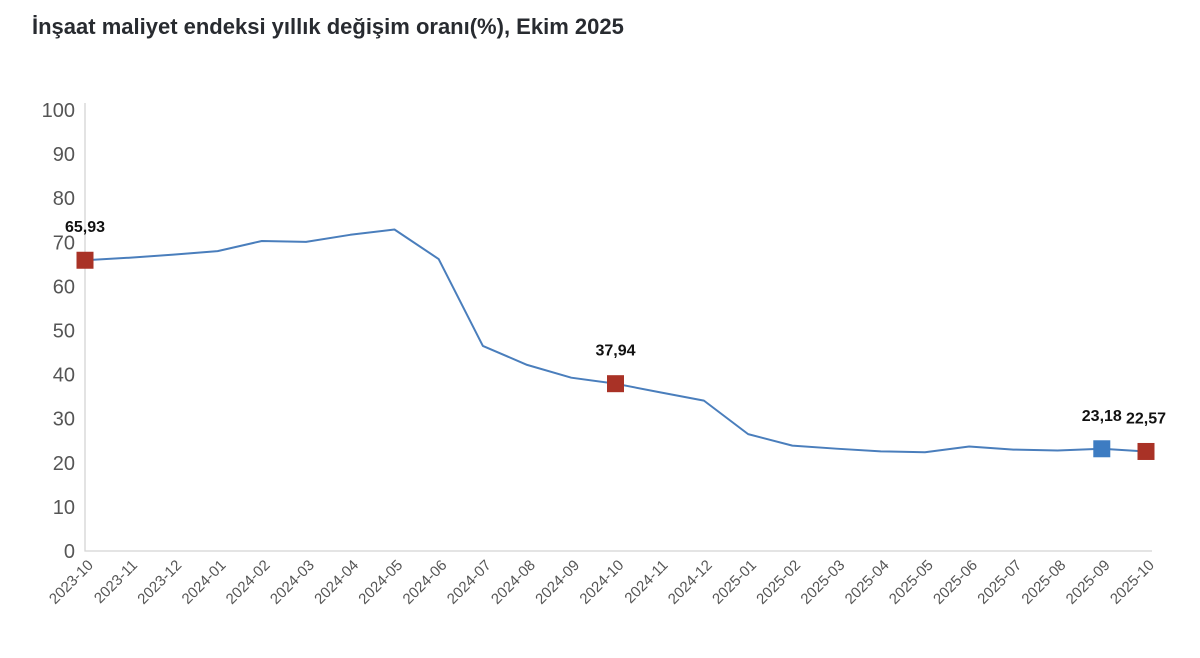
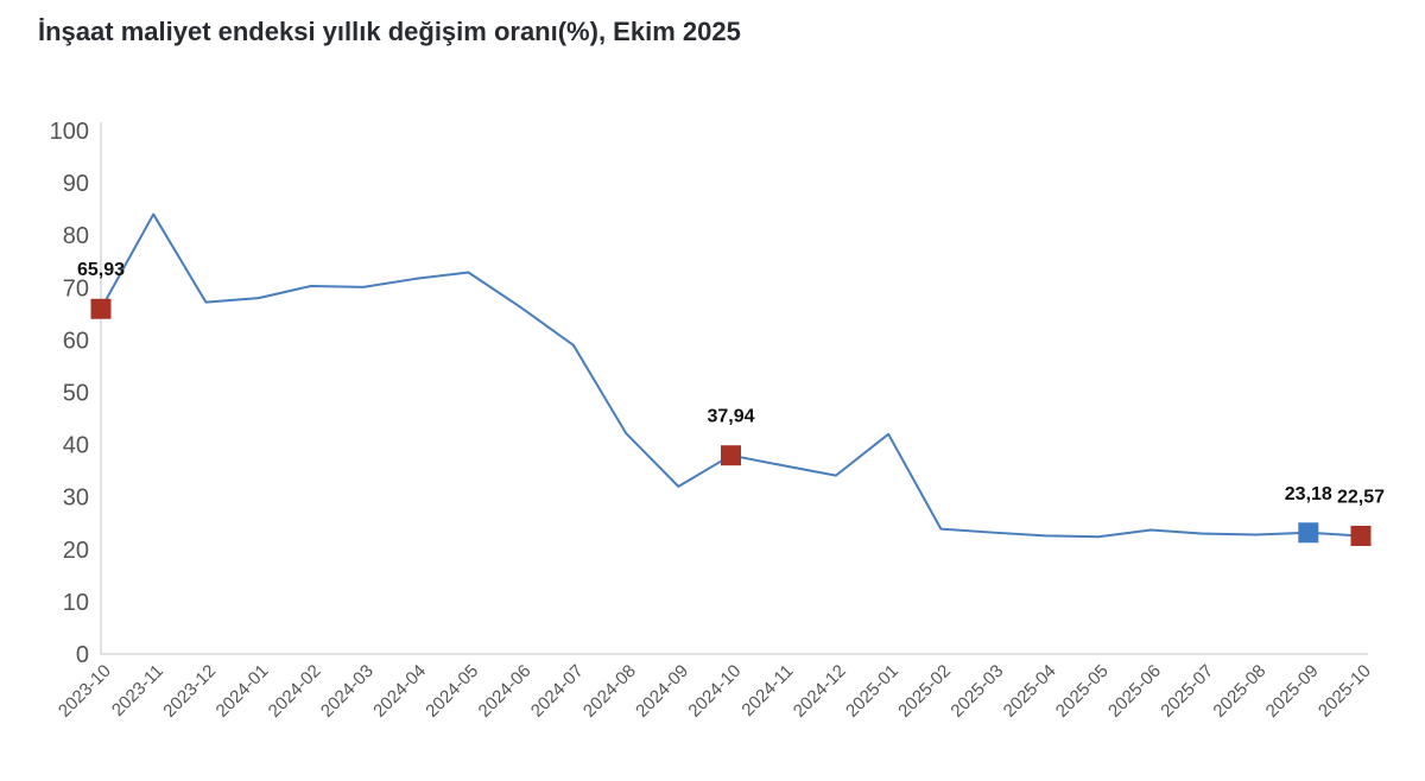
2023-11: 66 -> 84
2024-07: 46 -> 59
2024-09: 39 -> 32
2025-01: 26 -> 42
